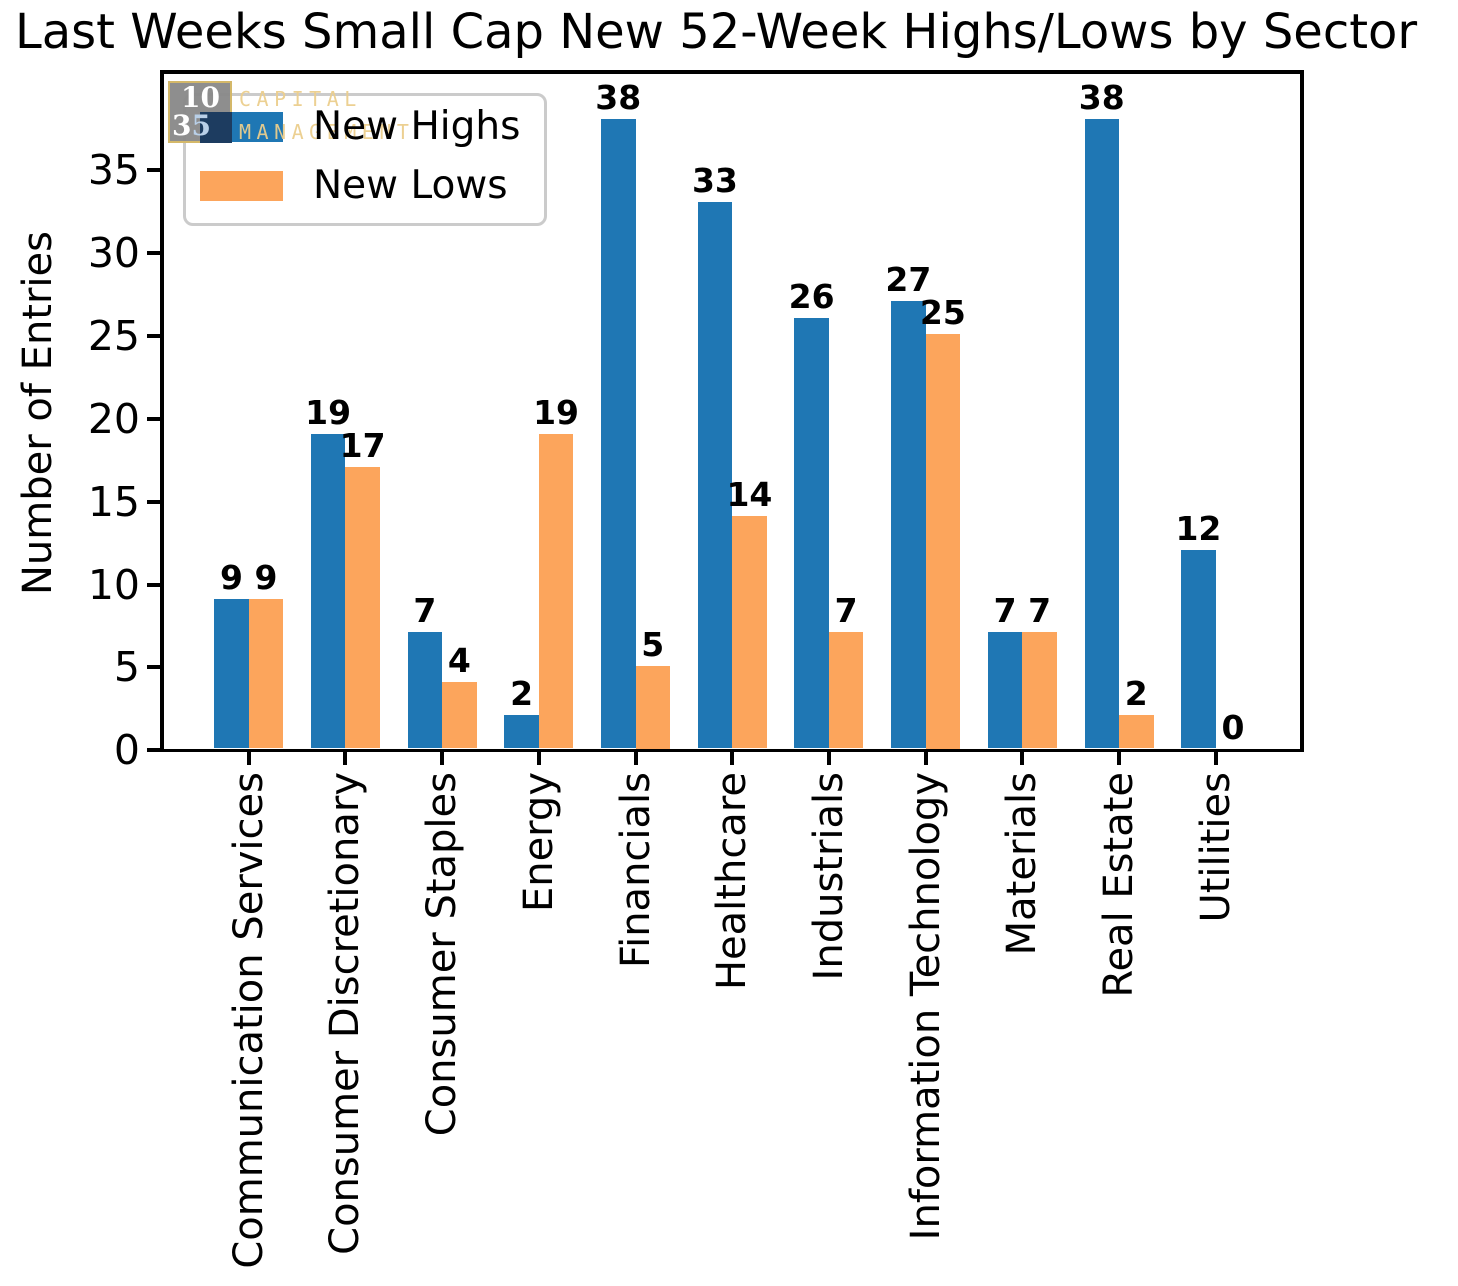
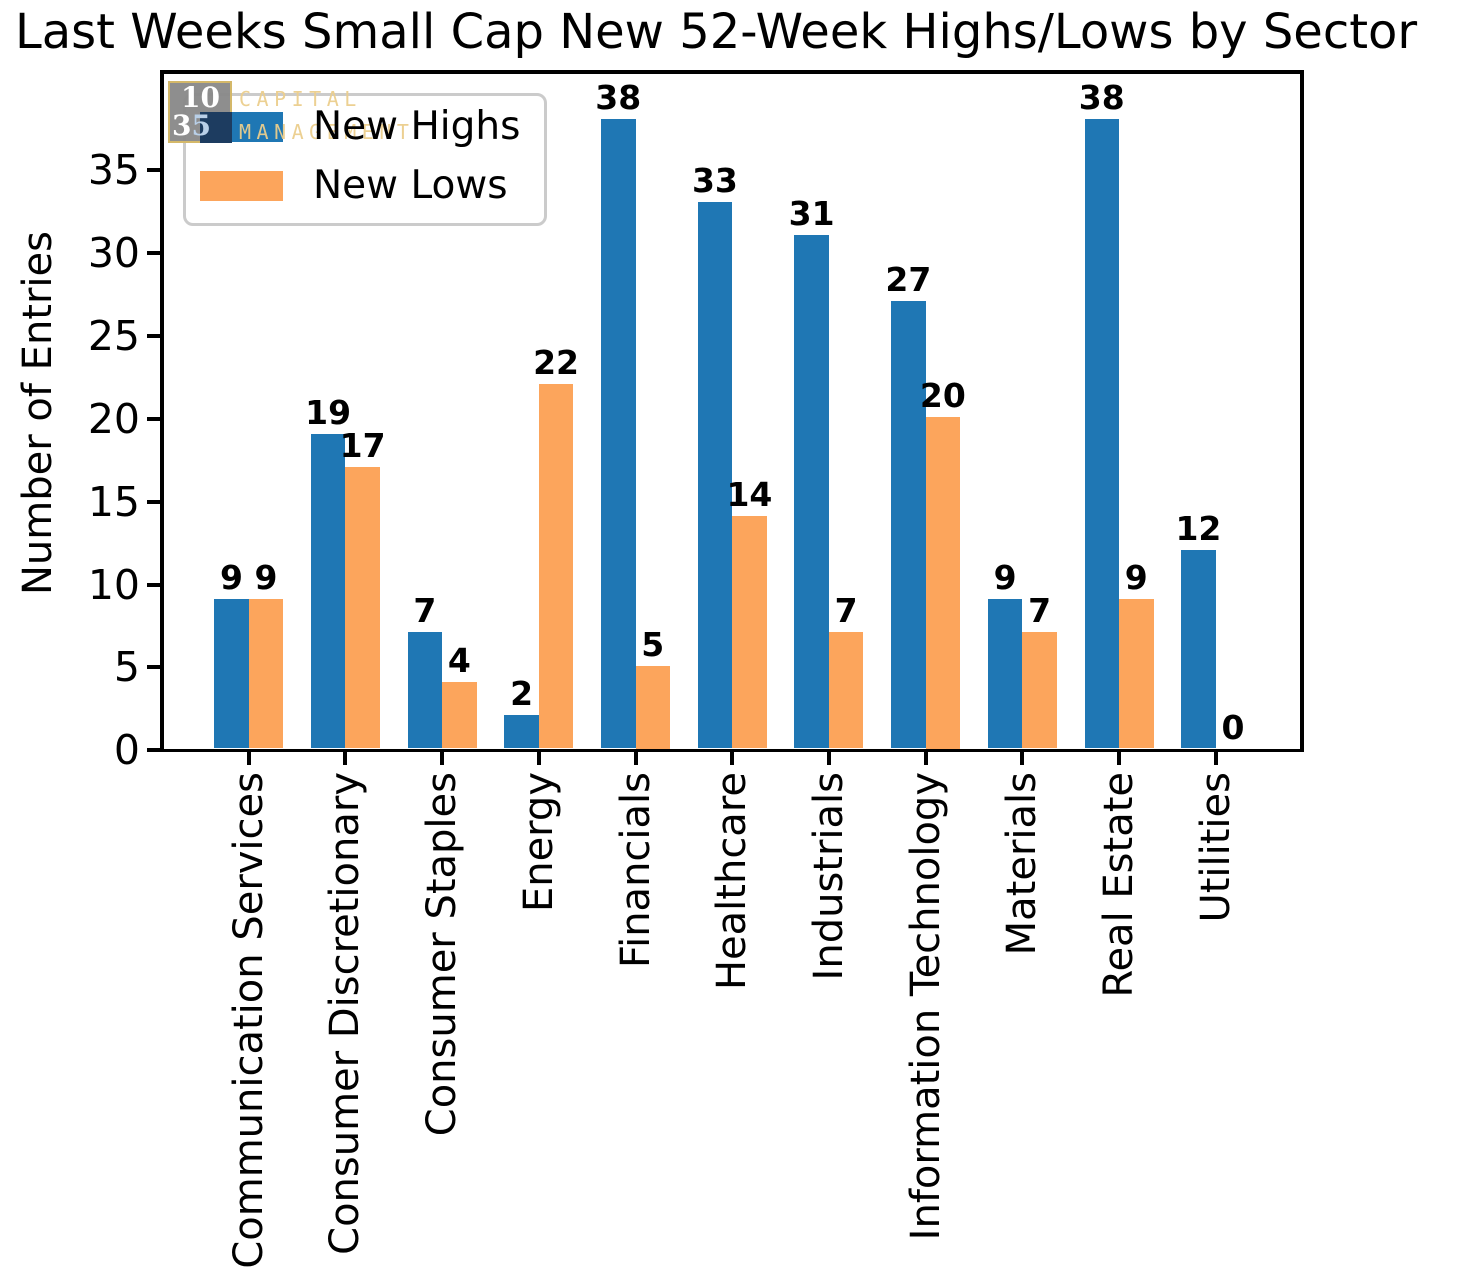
New Lows/Energy: 19 -> 22
New Highs/Industrials: 26 -> 31
New Lows/Information Technology: 25 -> 20
New Highs/Materials: 7 -> 9
New Lows/Real Estate: 2 -> 9
